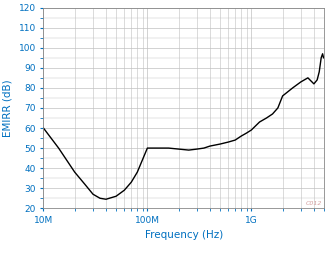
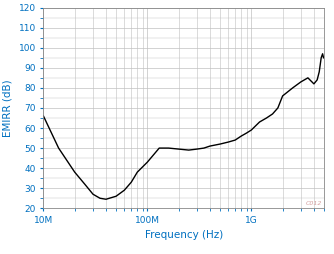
10M: 60.0 -> 66.0
100M: 50.0 -> 43.0
